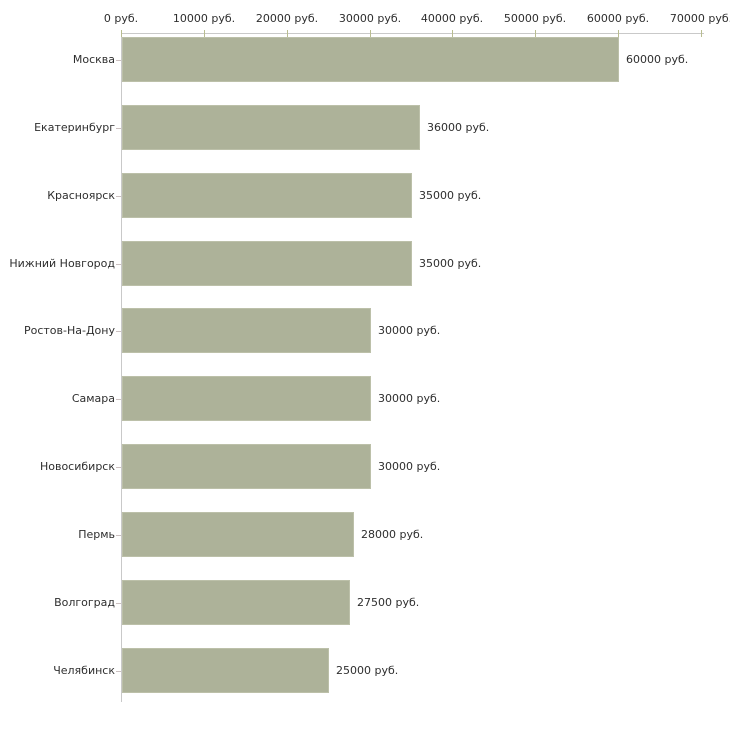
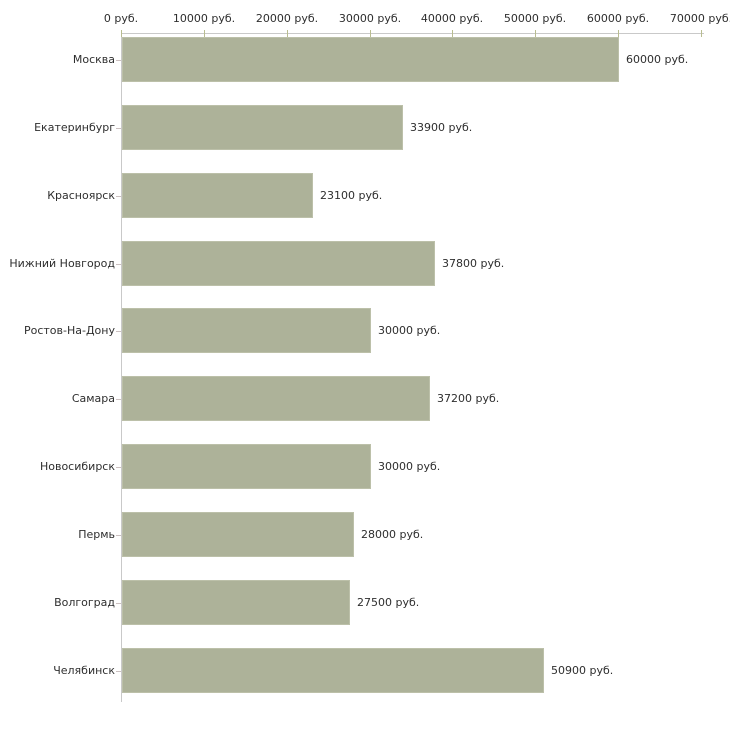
Екатеринбург: 36000 -> 33900
Красноярск: 35000 -> 23100
Нижний Новгород: 35000 -> 37800
Самара: 30000 -> 37200
Челябинск: 25000 -> 50900
